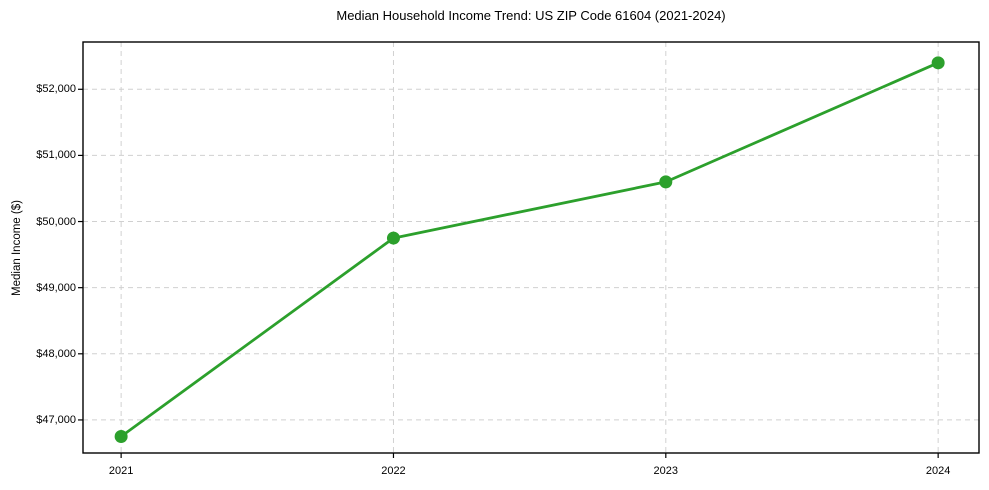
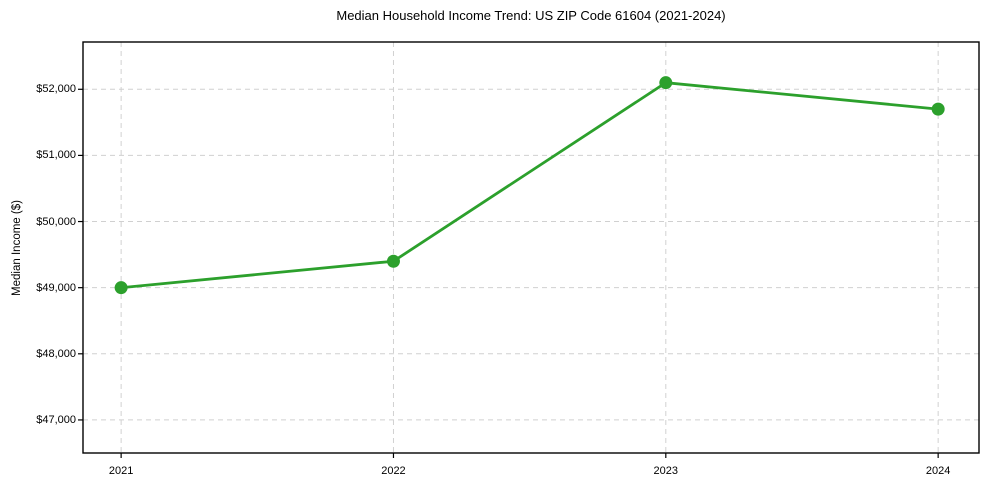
2021: $46800 -> $49000
2022: $49800 -> $49400
2023: $50600 -> $52100
2024: $52400 -> $51700
